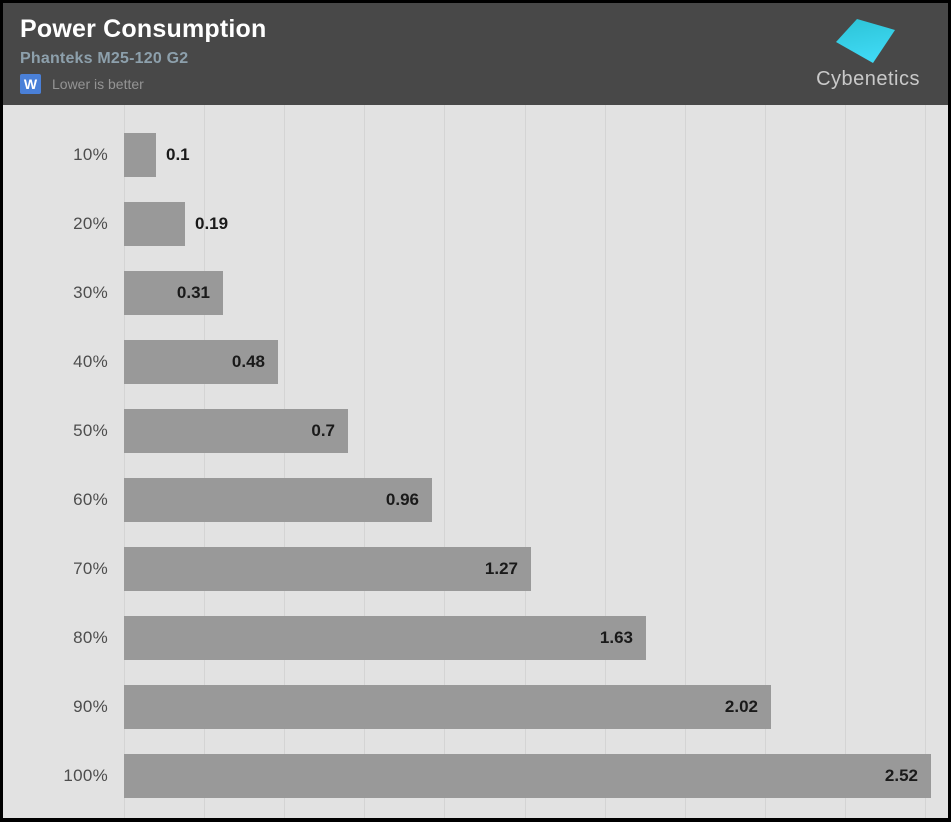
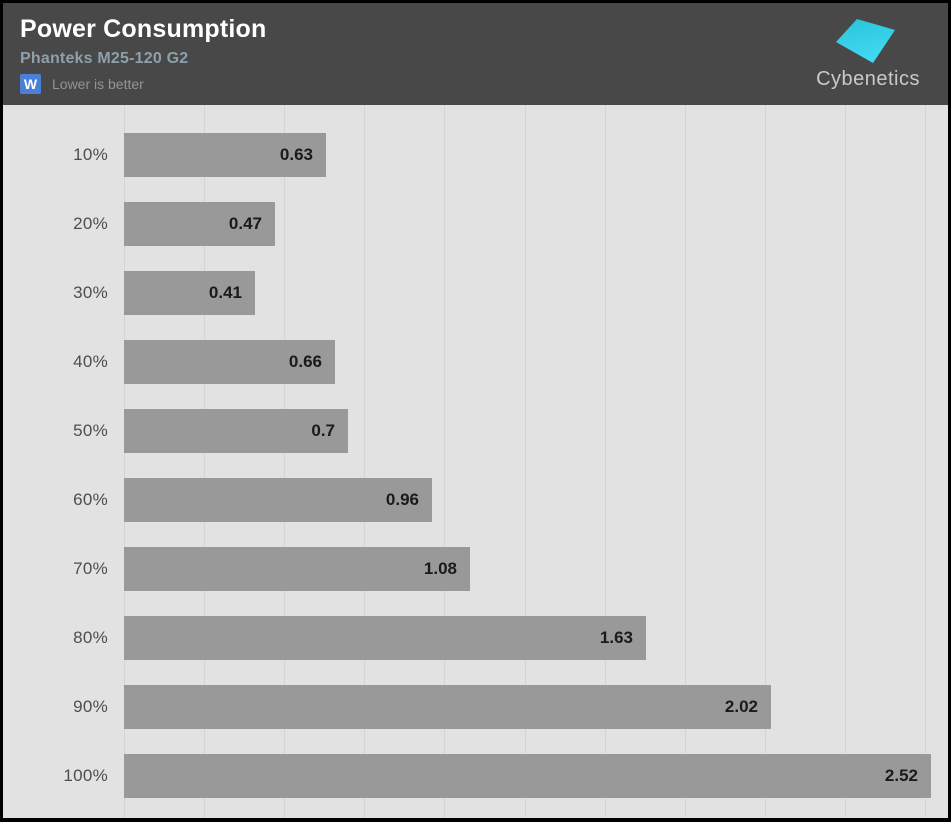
10%: 0.1 -> 0.63
20%: 0.19 -> 0.47
30%: 0.31 -> 0.41
40%: 0.48 -> 0.66
70%: 1.27 -> 1.08
